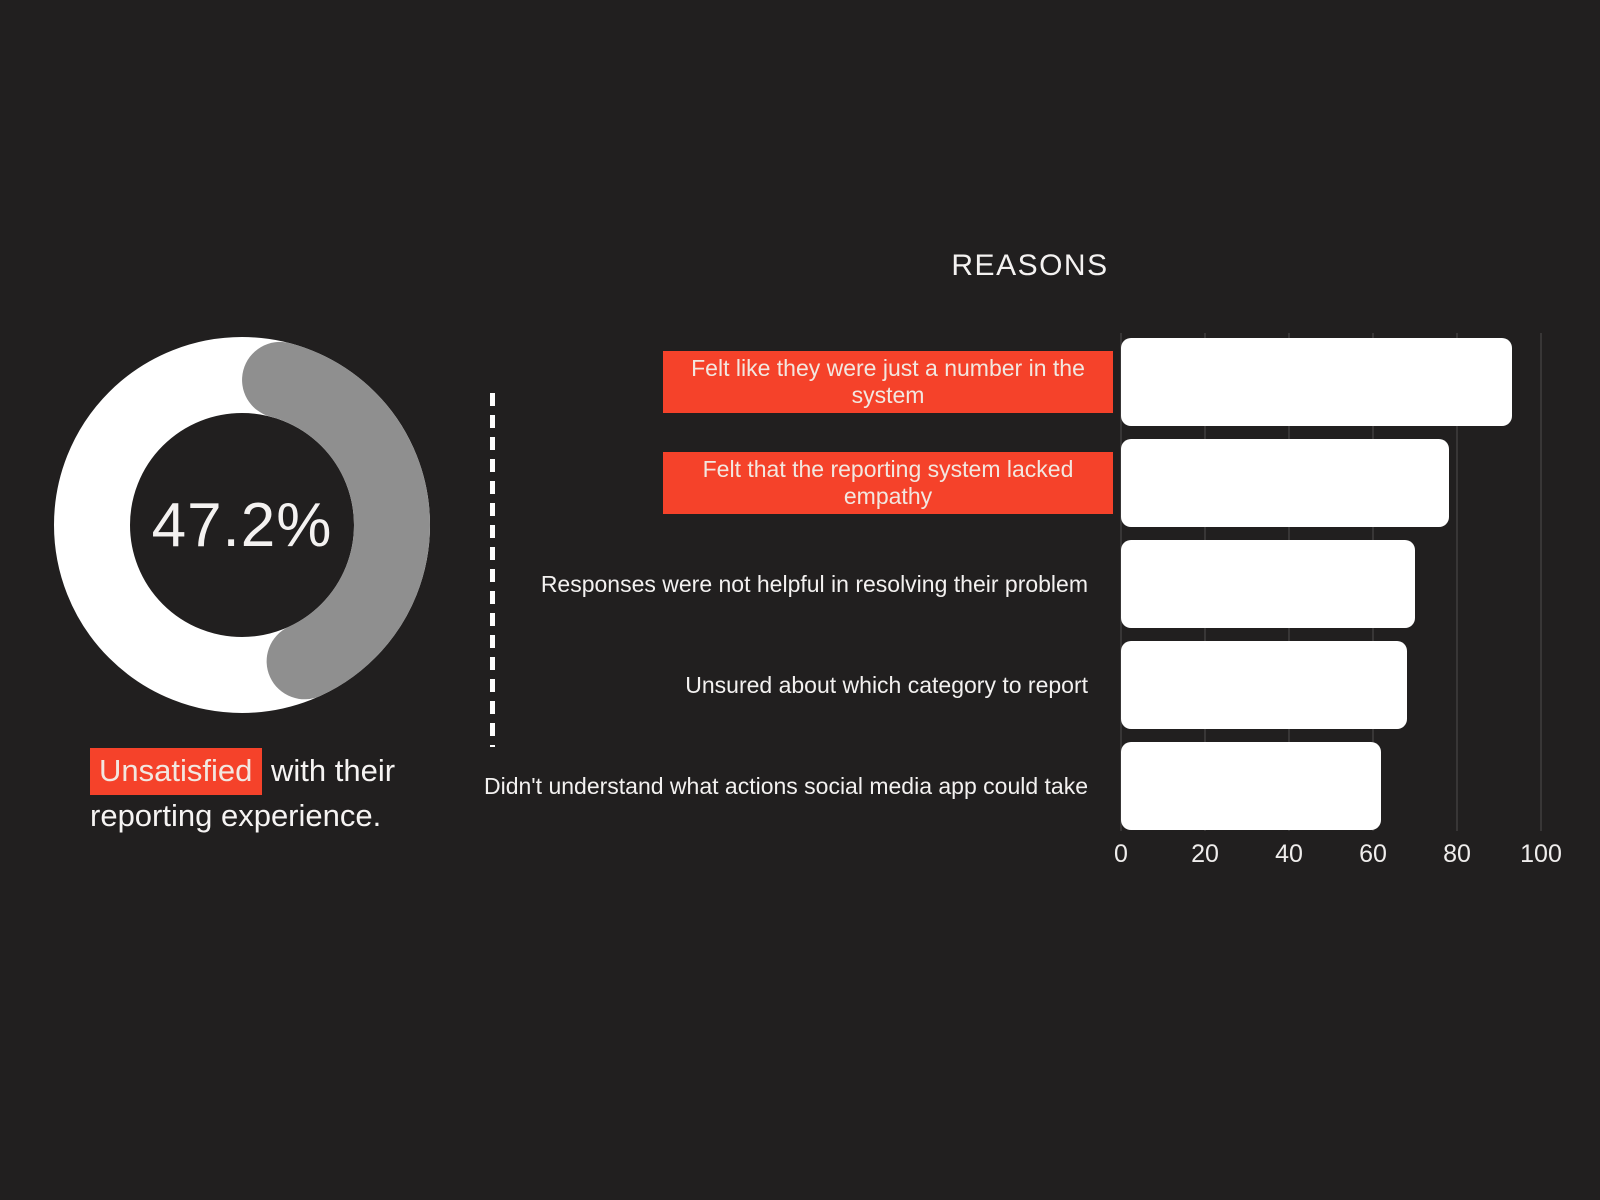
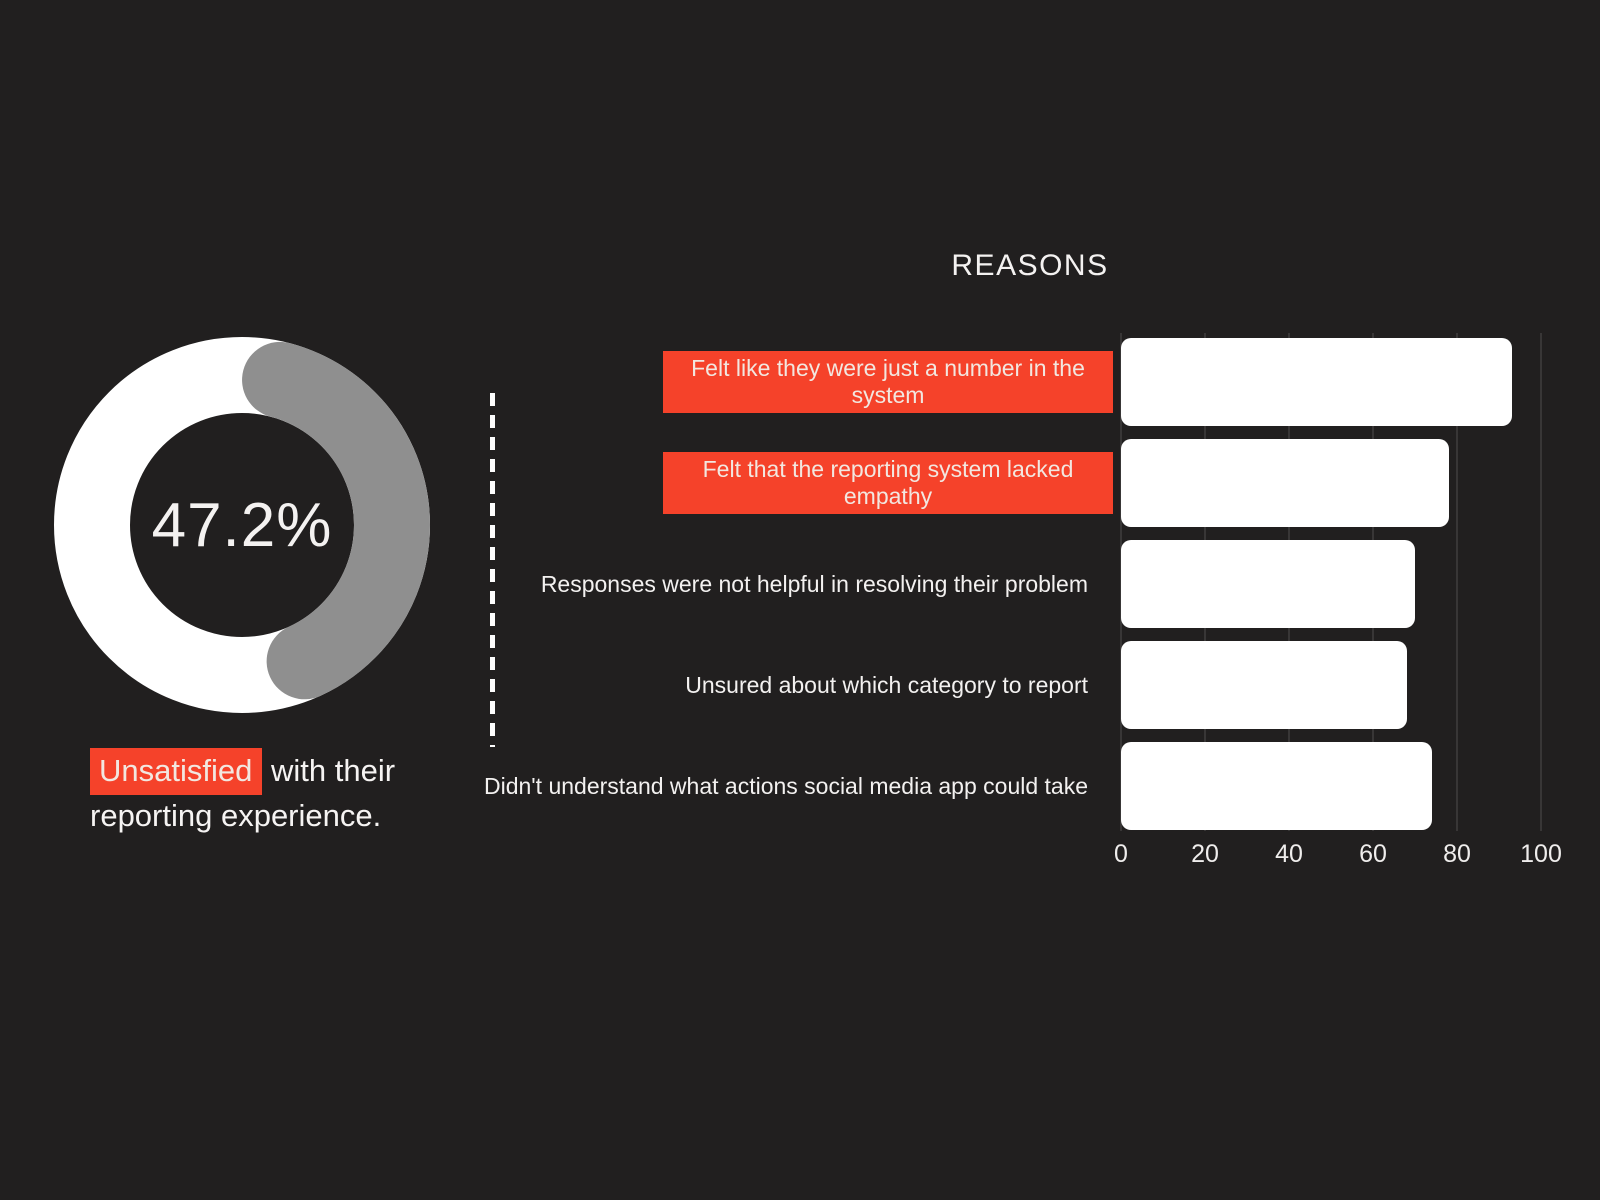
Didn't understand what actions social media app could take: 62 -> 74
